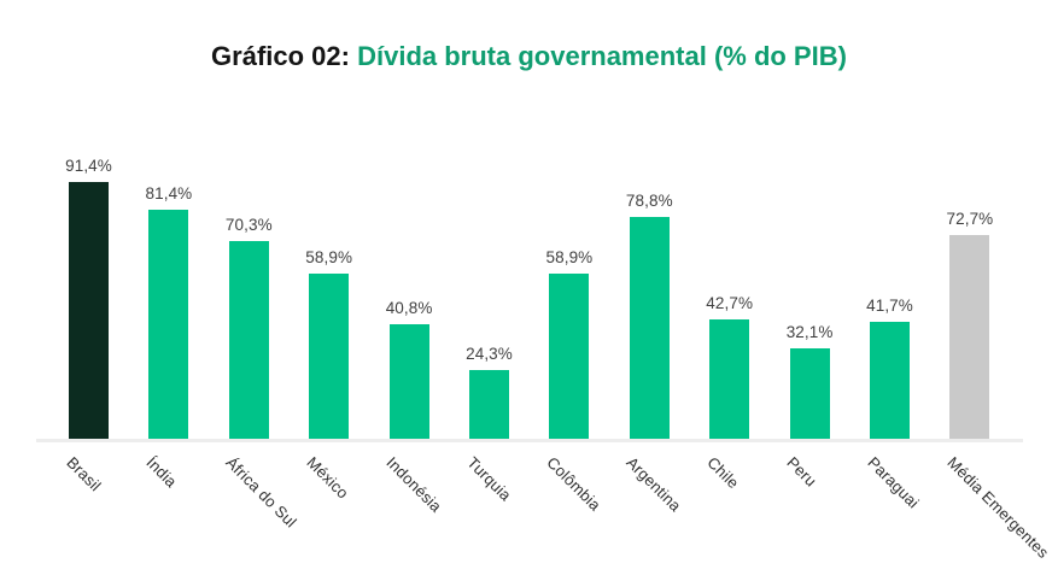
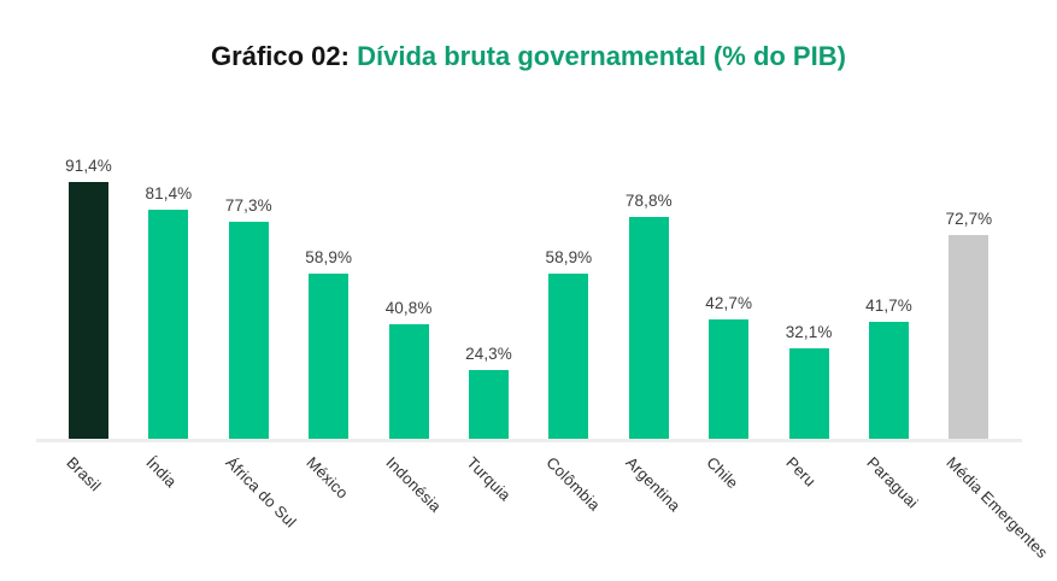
África do Sul: 70,3% -> 77,3%
